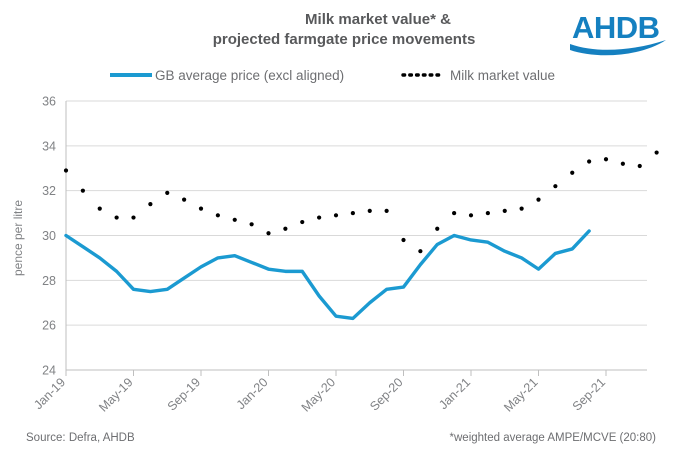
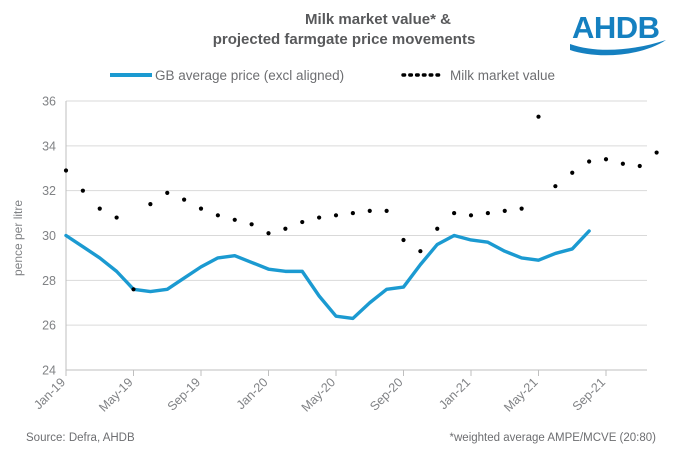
Milk market value/May-19: 30.8 -> 27.6
GB average price (excl aligned)/May-21: 28.5 -> 28.9
Milk market value/May-21: 31.6 -> 35.3
